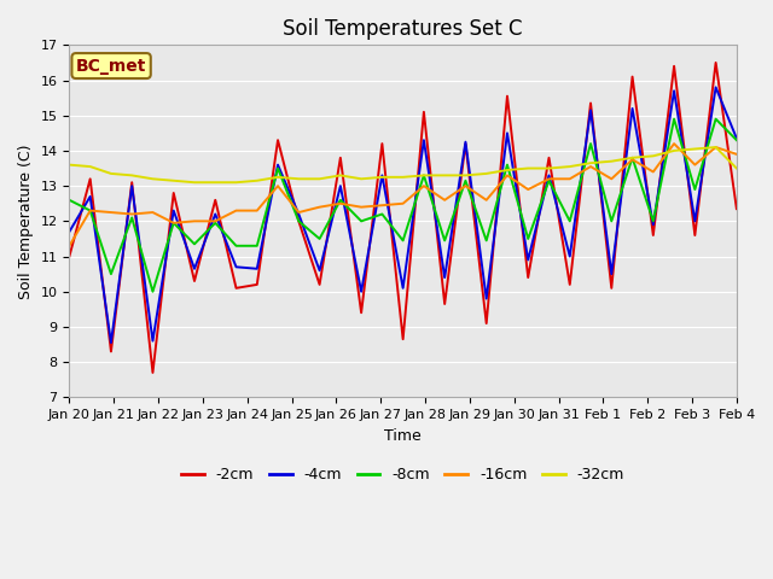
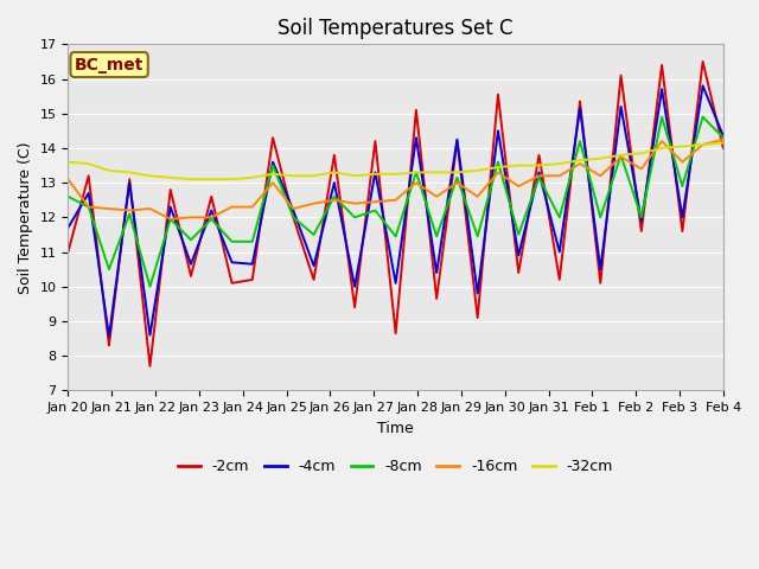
-16cm/Jan 20: 11.30 -> 13.10
-2cm/Feb 4: 12.35 -> 14.00
-16cm/Feb 4: 13.90 -> 14.25
-32cm/Feb 4: 13.50 -> 14.15
